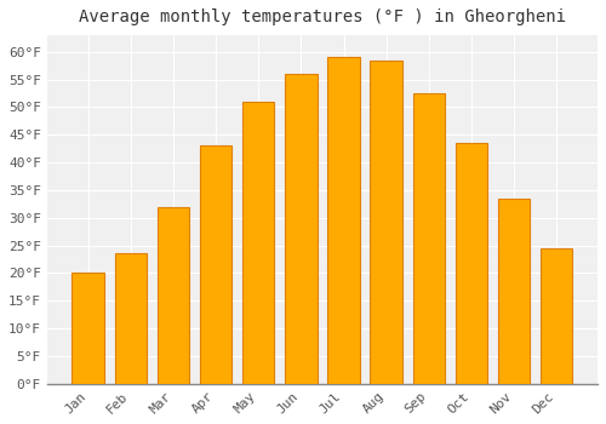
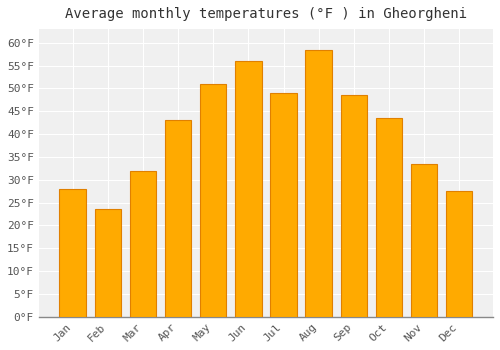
Jan: 20.0°F -> 28.0°F
Jul: 59.0°F -> 49.0°F
Sep: 52.5°F -> 48.5°F
Dec: 24.5°F -> 27.5°F
